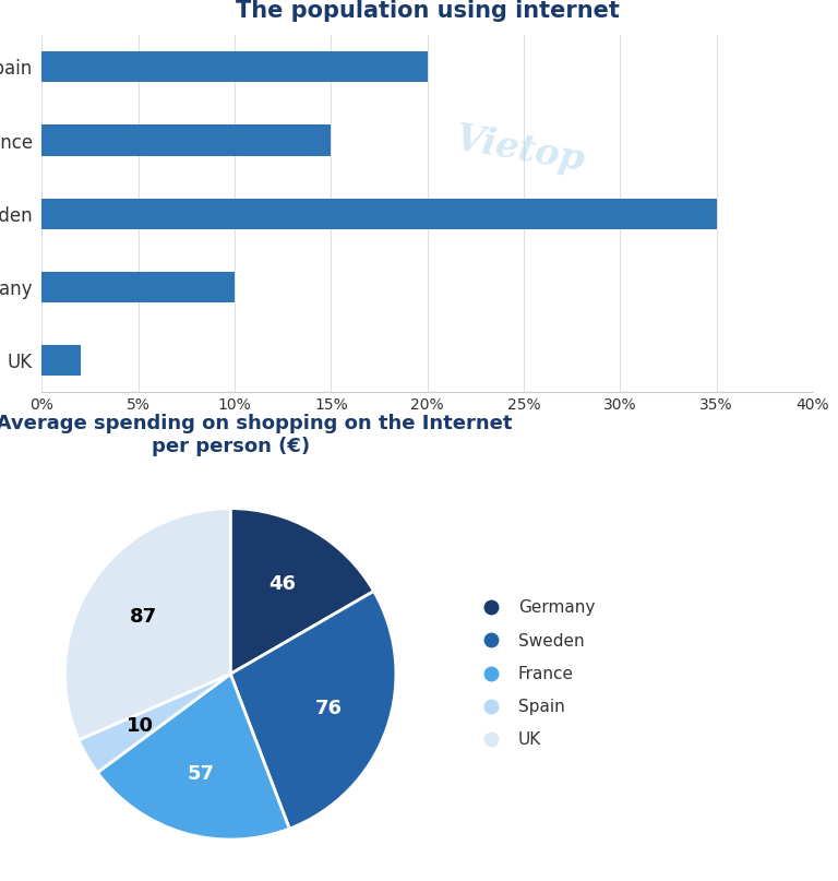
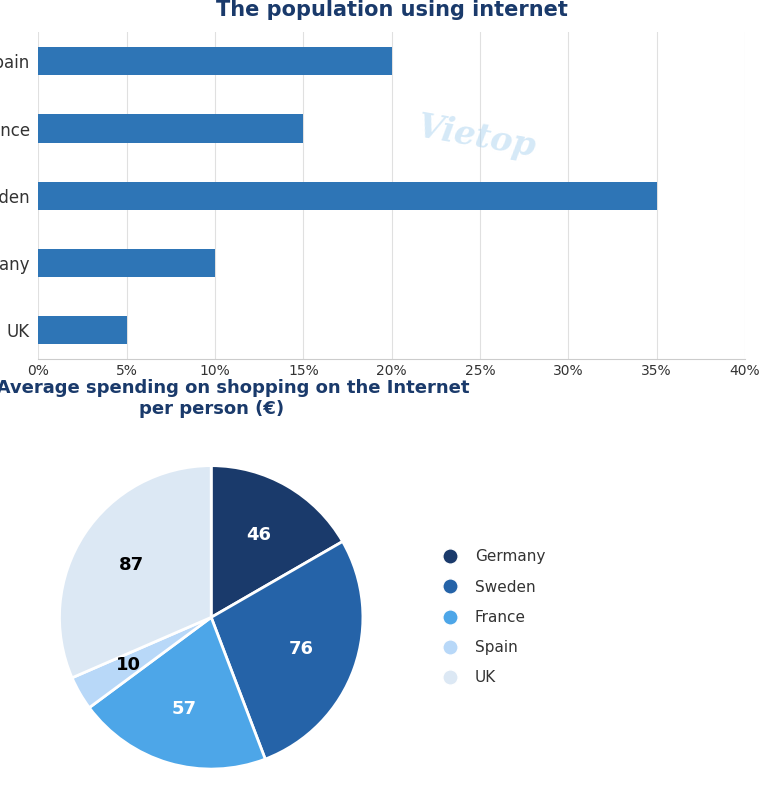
UK: 2% -> 5%
